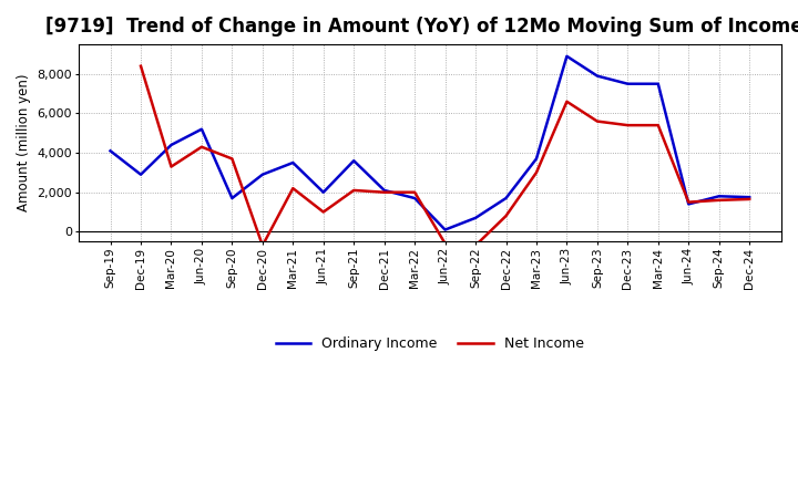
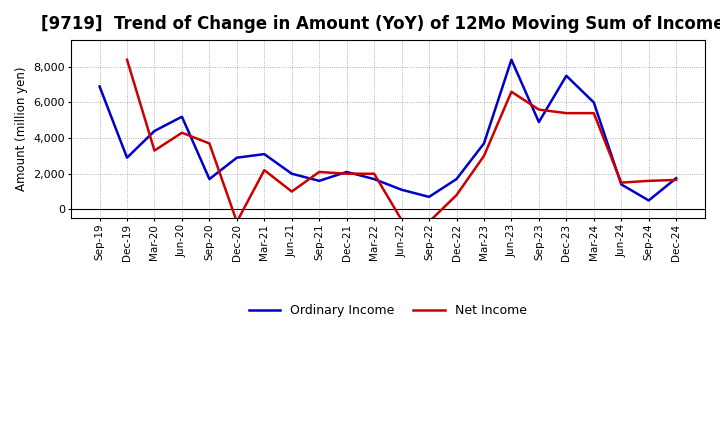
Ordinary Income/Sep-19: 4,100 -> 6,900
Ordinary Income/Mar-21: 3,500 -> 3,100
Ordinary Income/Sep-21: 3,600 -> 1,600
Ordinary Income/Jun-22: 100 -> 1,100
Ordinary Income/Jun-23: 8,900 -> 8,400
Ordinary Income/Sep-23: 7,900 -> 4,900
Ordinary Income/Mar-24: 7,500 -> 6,000
Ordinary Income/Sep-24: 1,800 -> 500
